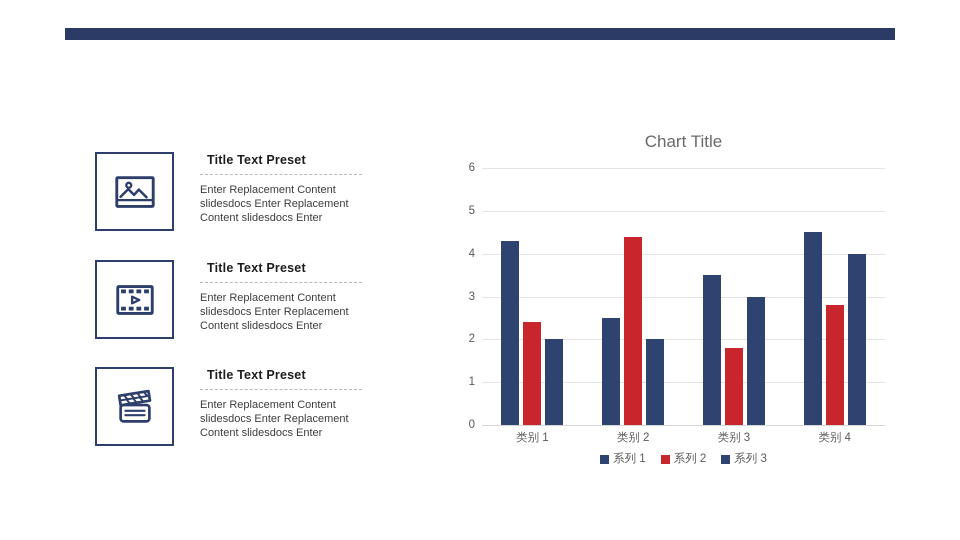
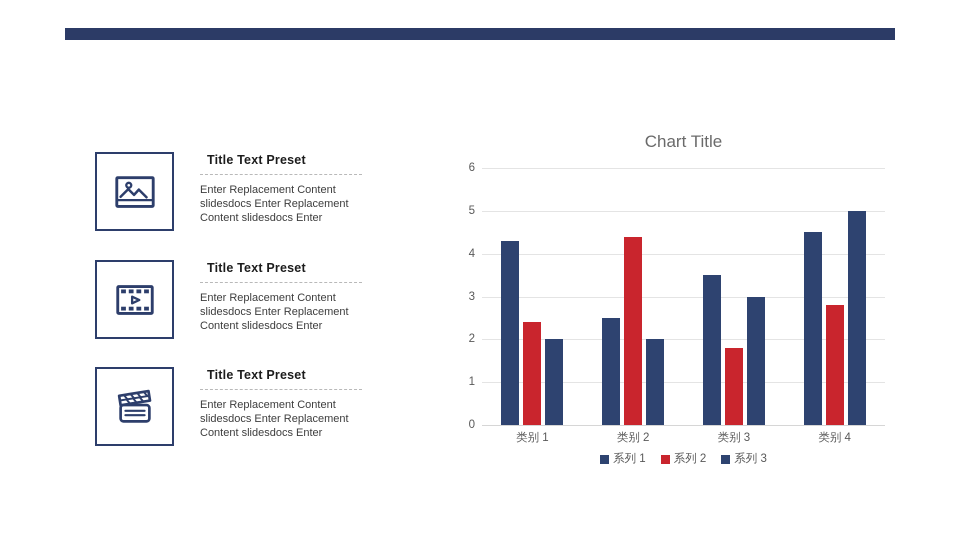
系列 3/类别 4: 4 -> 5
